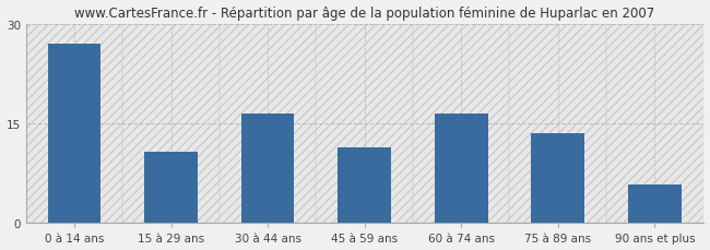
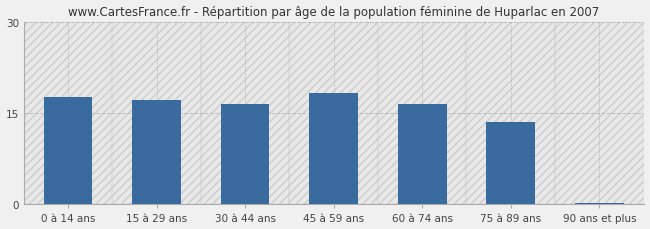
0 à 14 ans: 27.0 -> 17.6
15 à 29 ans: 10.8 -> 17.2
45 à 59 ans: 11.4 -> 18.2
90 ans et plus: 5.8 -> 0.3
